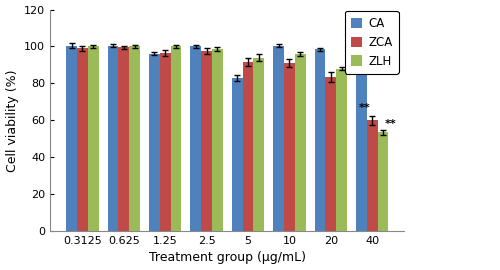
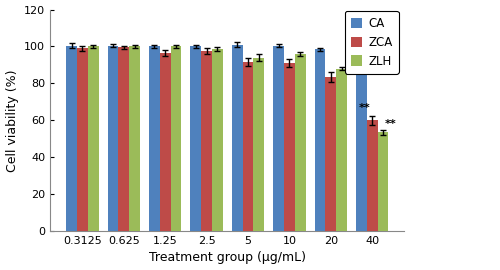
CA/1.25: 96 -> 100
CA/5: 83 -> 101
